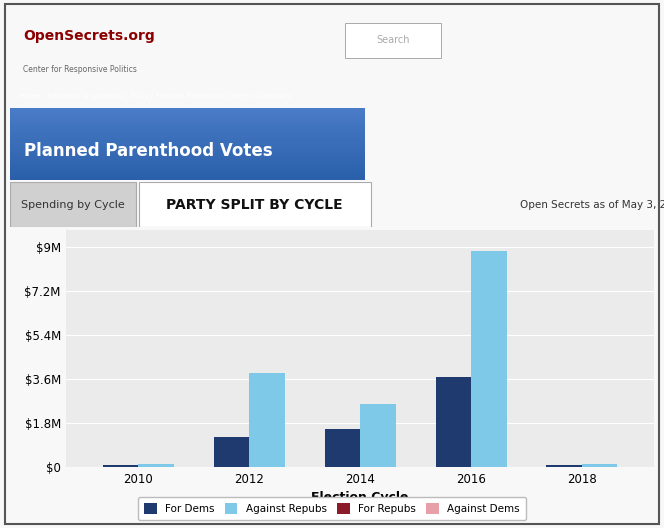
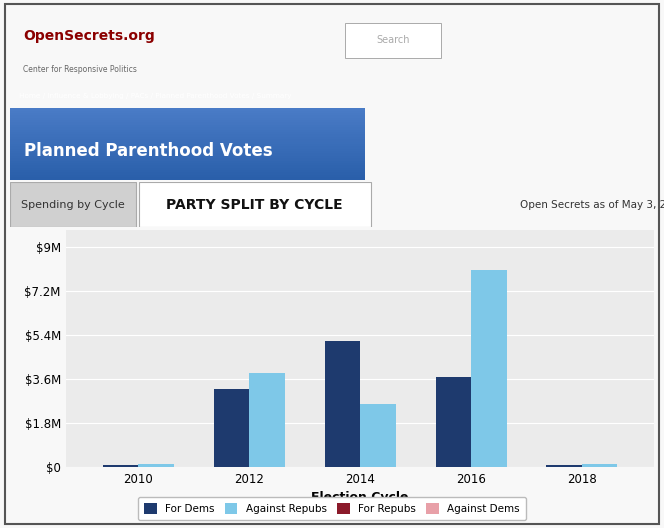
For Dems/2012: $1.25M -> $3.20M
For Dems/2014: $1.55M -> $5.15M
Against Repubs/2016: $8.85M -> $8.05M
